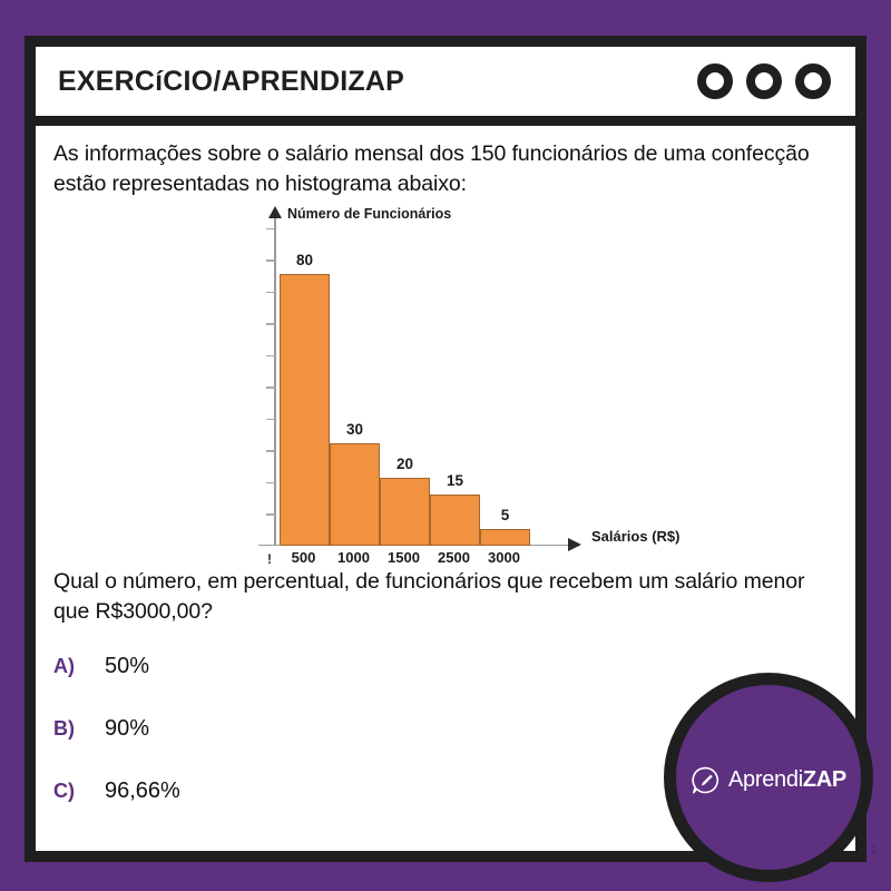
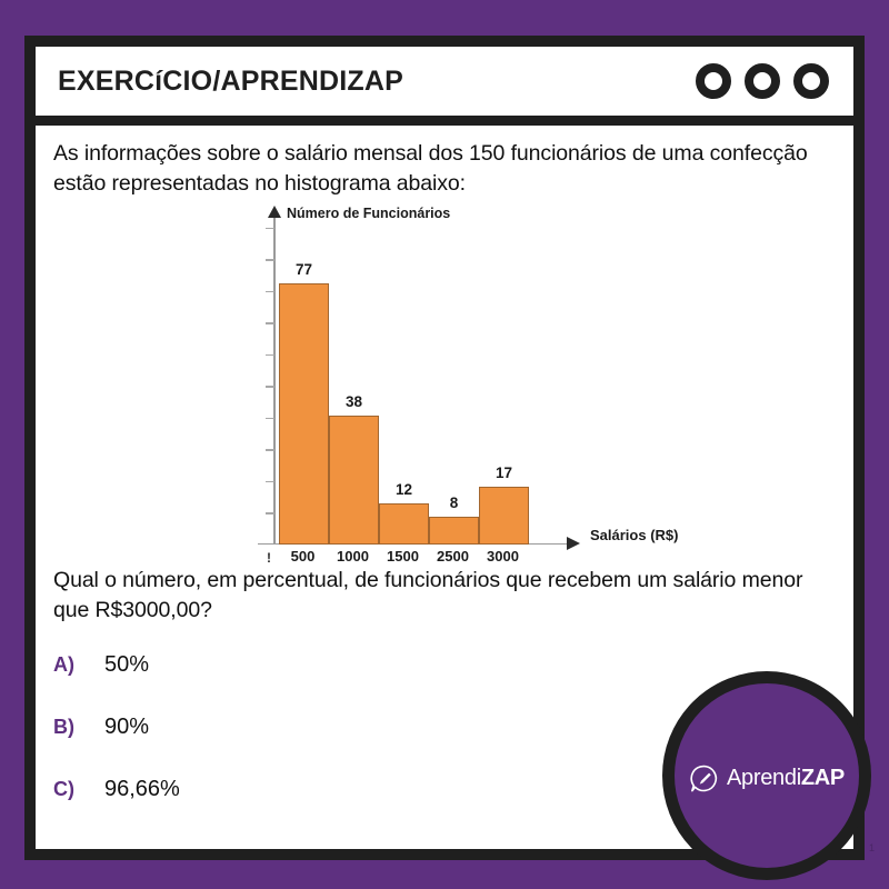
500: 80 -> 77
1000: 30 -> 38
1500: 20 -> 12
2500: 15 -> 8
3000: 5 -> 17
